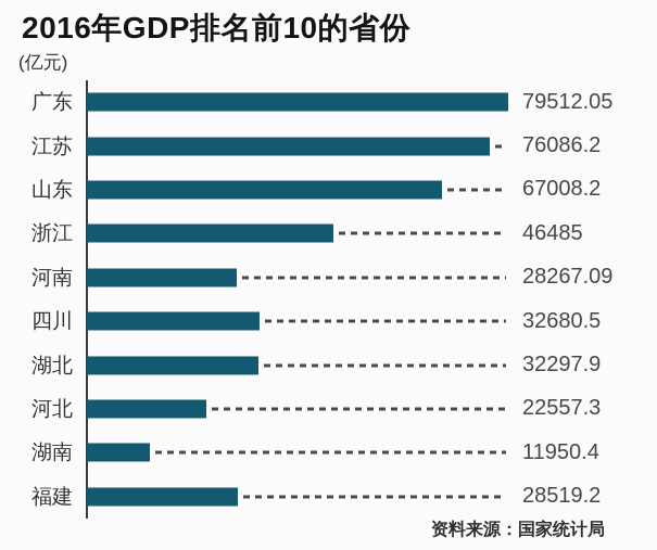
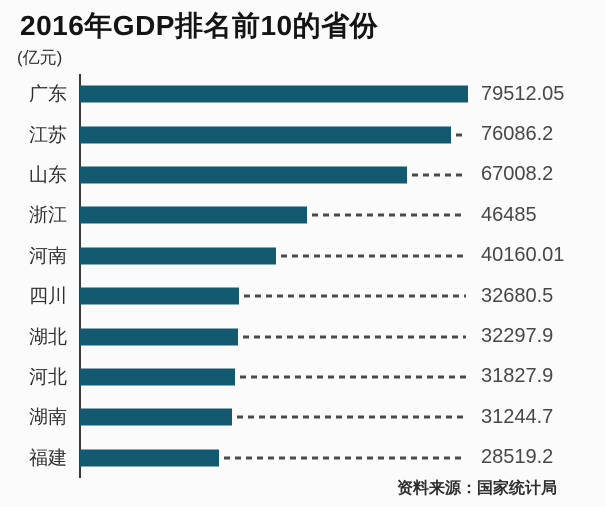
河南: 28267.09 -> 40160.01
河北: 22557.3 -> 31827.9
湖南: 11950.4 -> 31244.7
